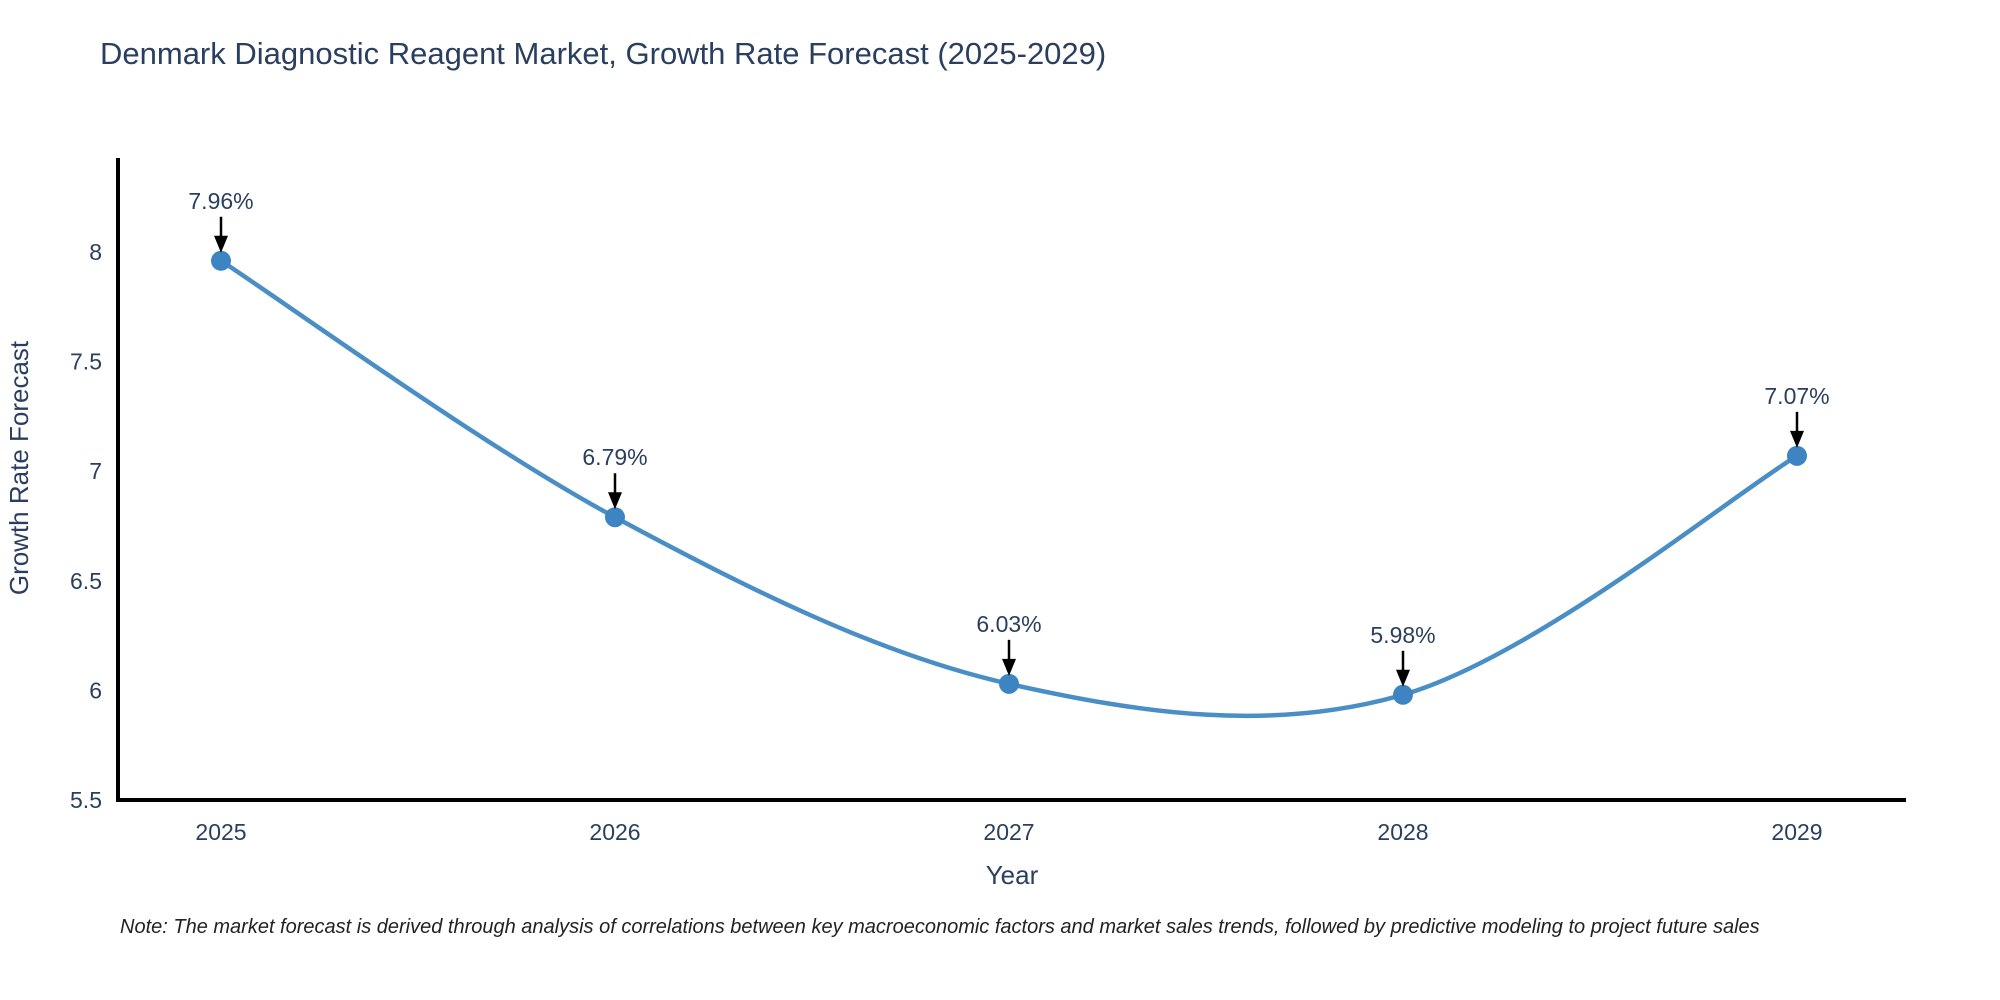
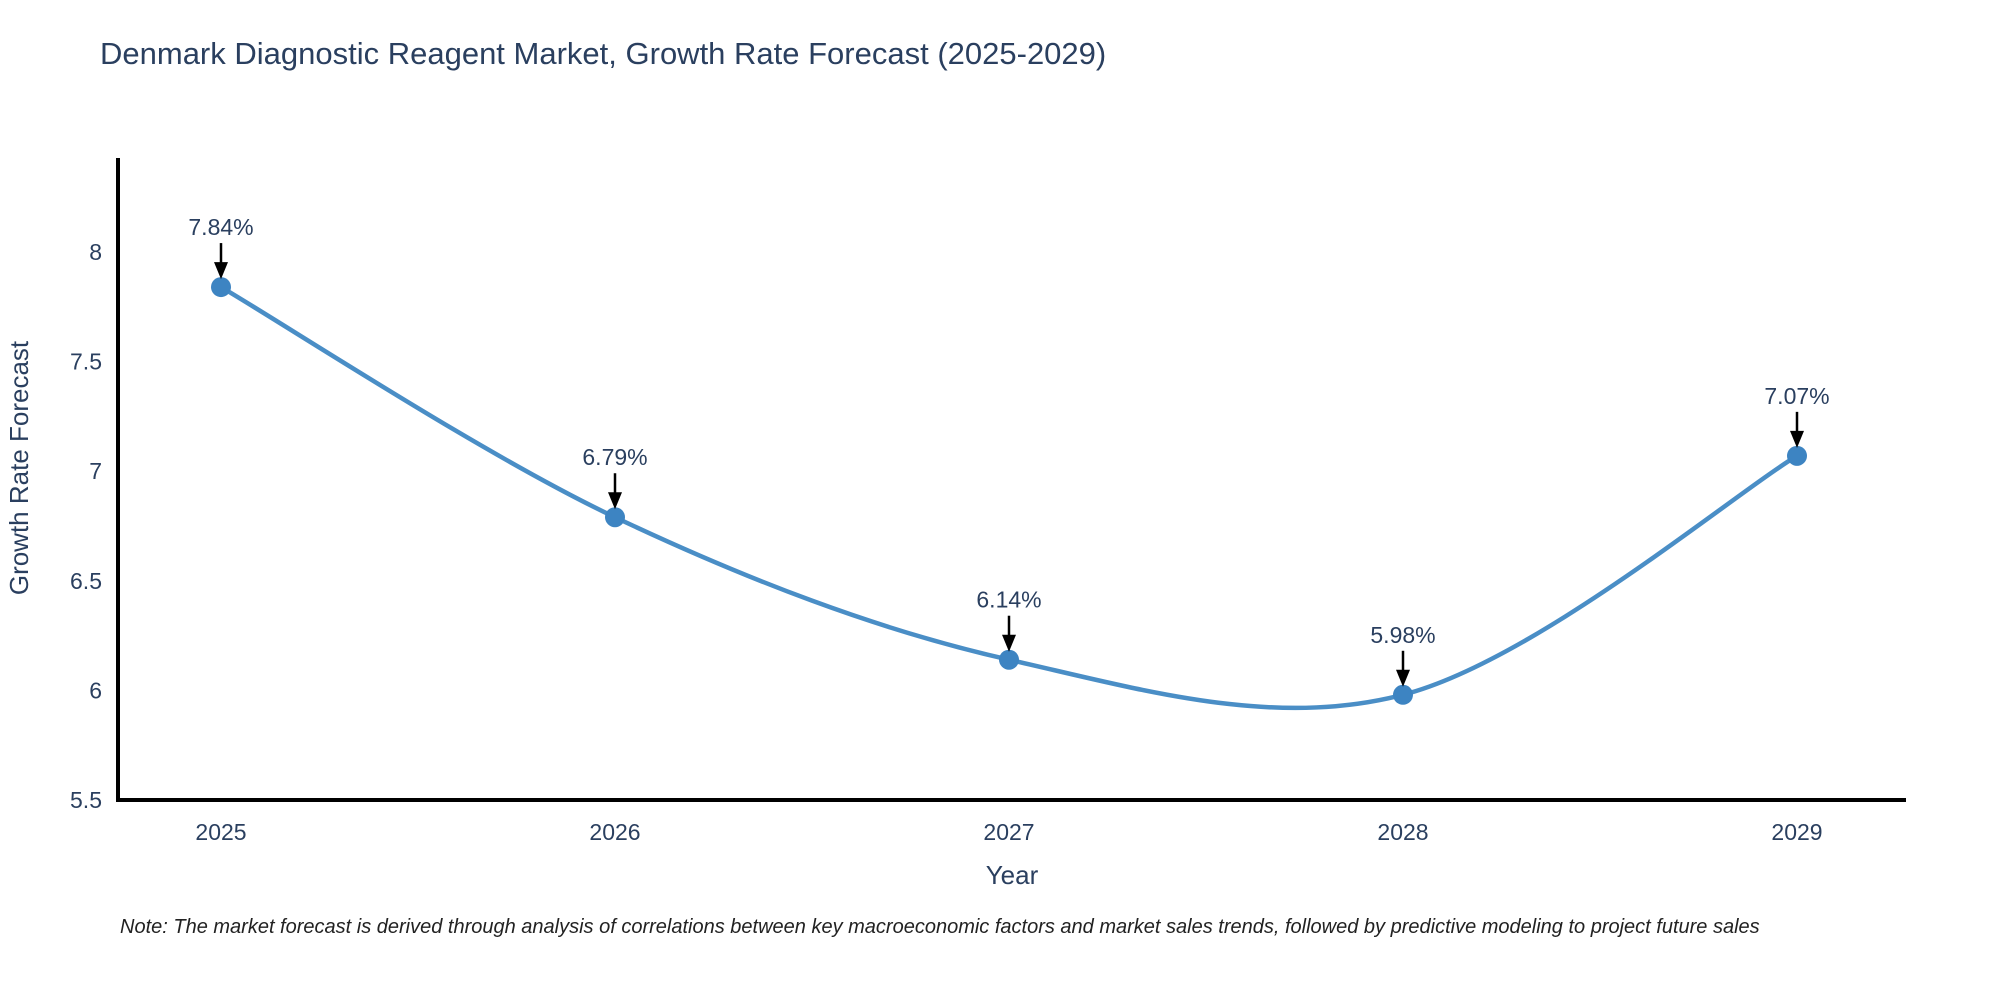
2025: 7.96% -> 7.84%
2027: 6.03% -> 6.14%
